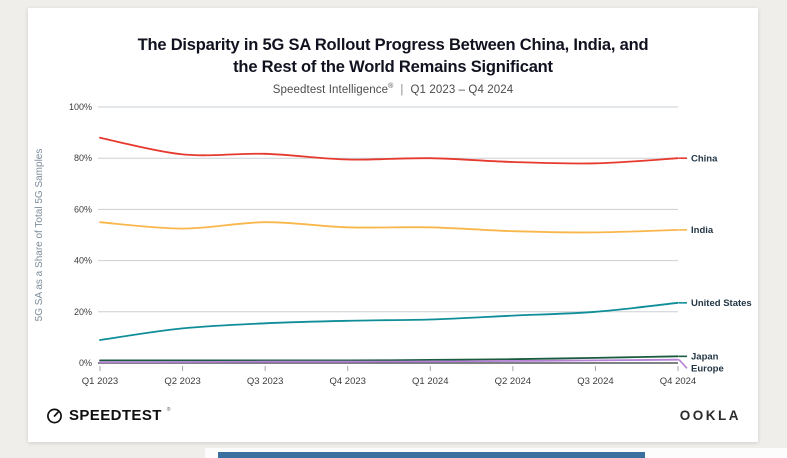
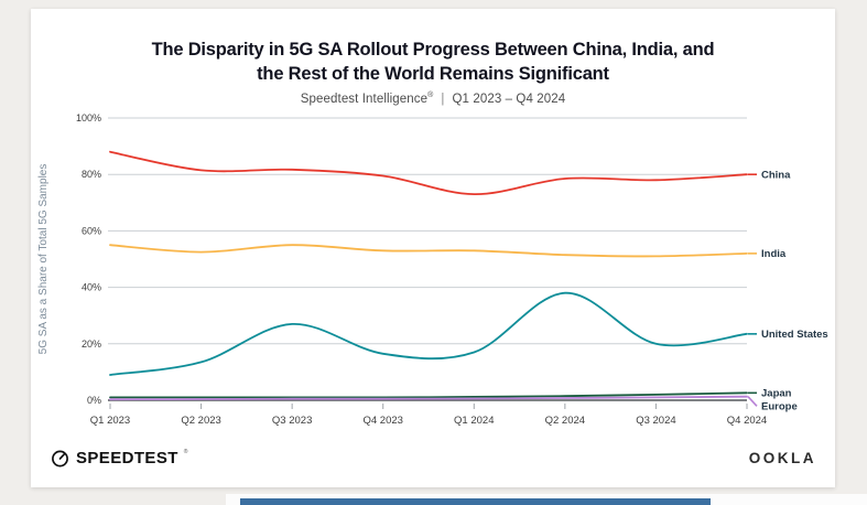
United States/Q3 2023: 16% -> 27%
China/Q1 2024: 80% -> 73%
United States/Q2 2024: 18% -> 38%
